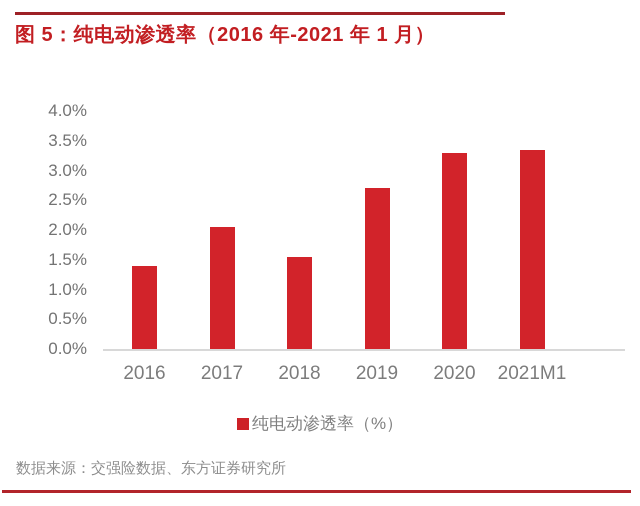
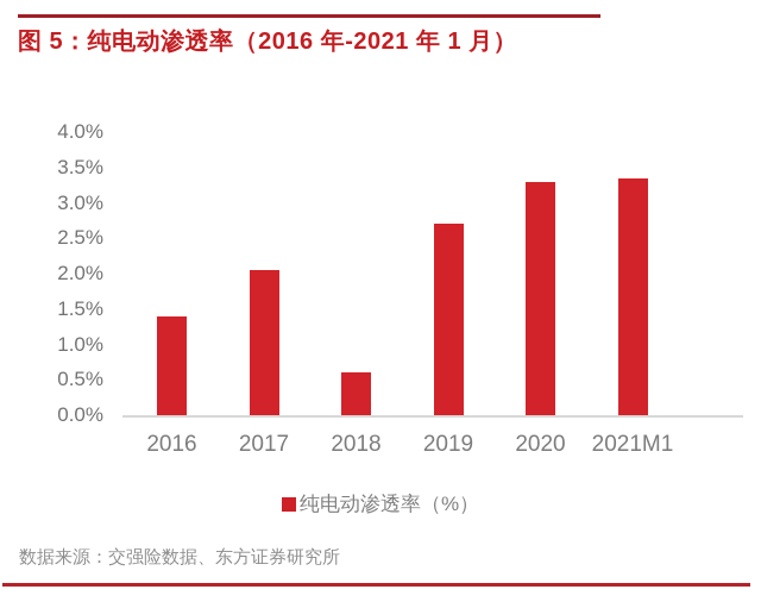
2018: 1.6% -> 0.6%
